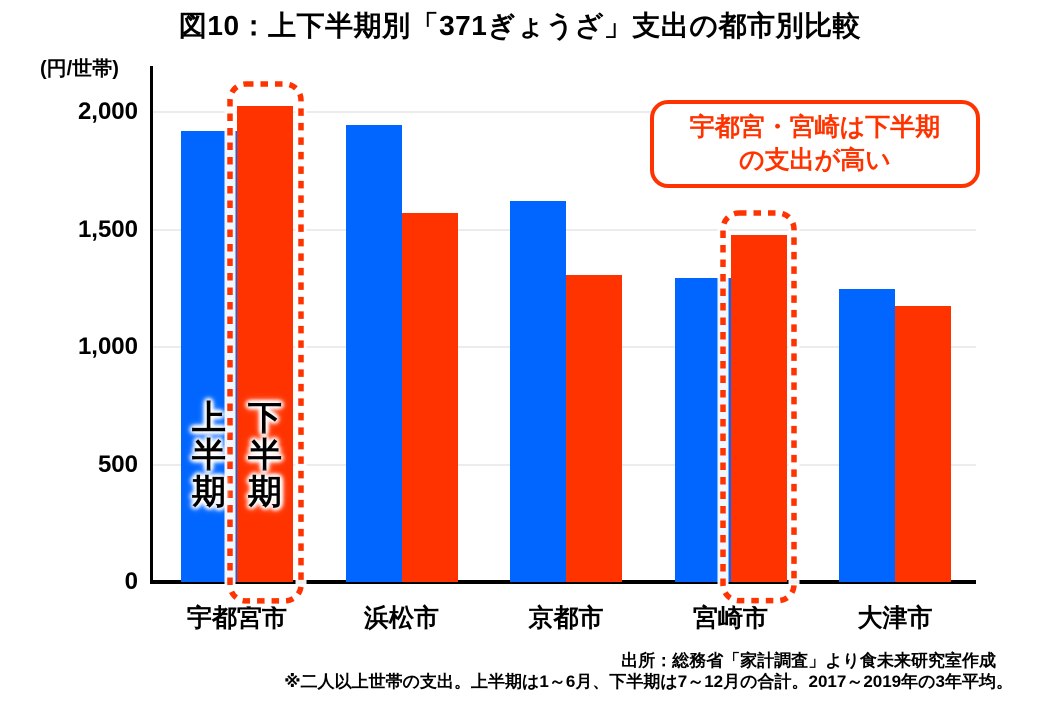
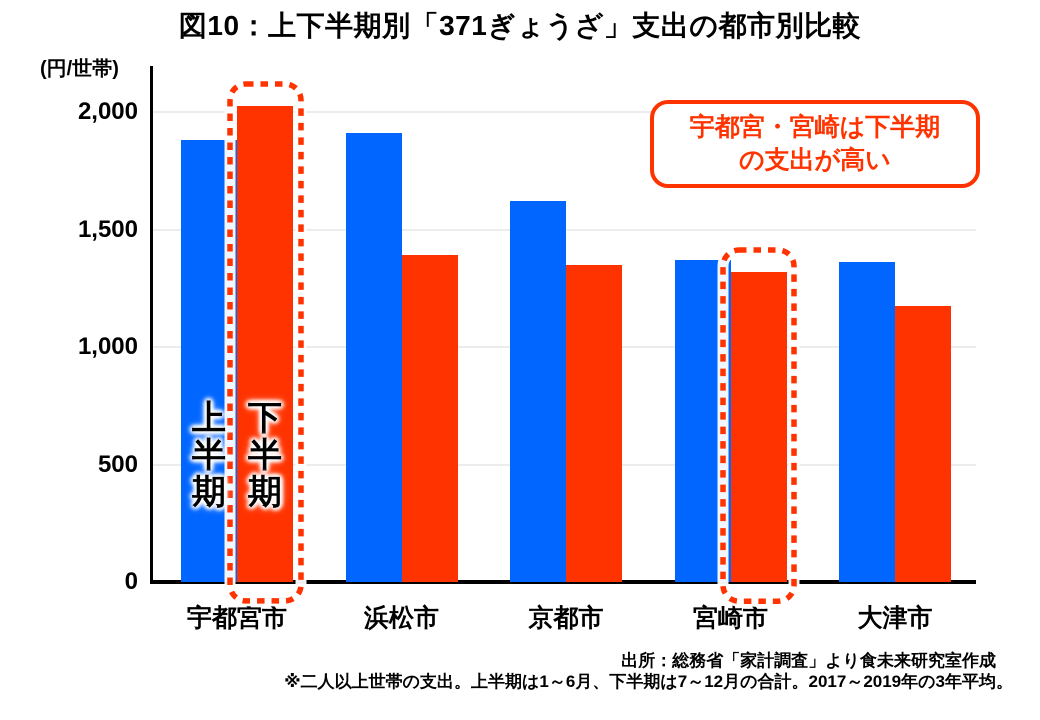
上半期/宇都宮市: 1920 -> 1880
上半期/浜松市: 1940 -> 1910
下半期/浜松市: 1570 -> 1390
下半期/京都市: 1300 -> 1350
上半期/宮崎市: 1300 -> 1370
下半期/宮崎市: 1480 -> 1320
上半期/大津市: 1240 -> 1360
